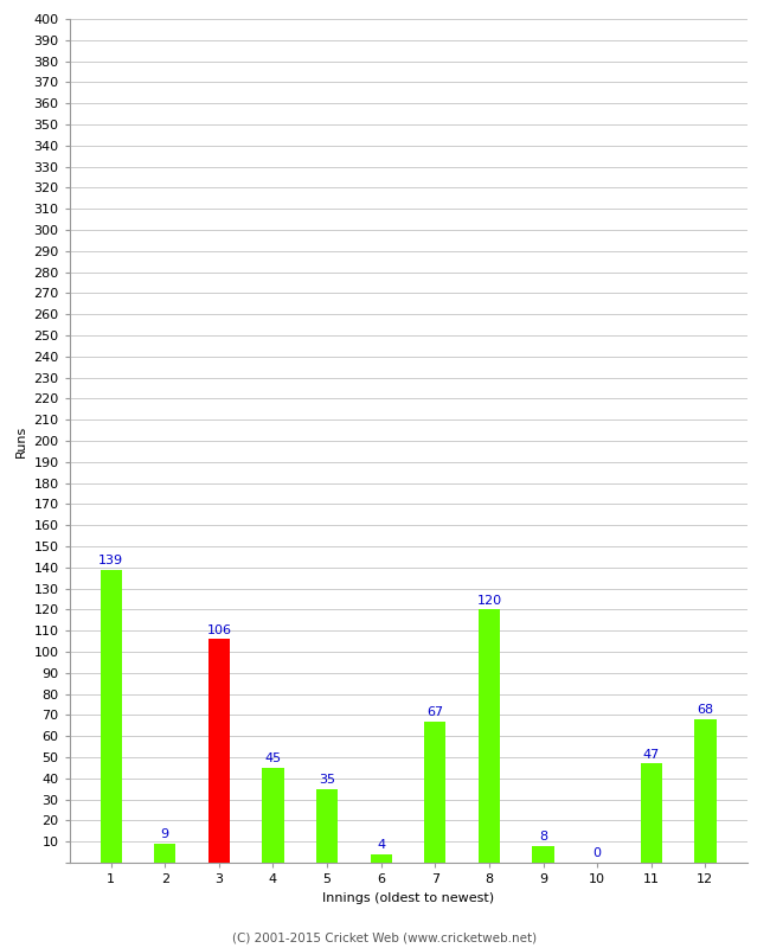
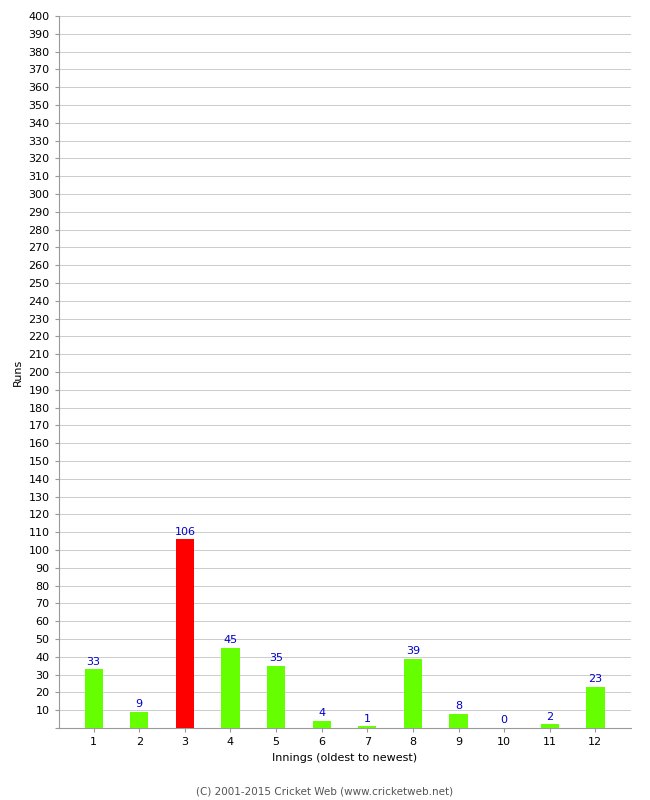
1: 139 -> 33
7: 67 -> 1
8: 120 -> 39
11: 47 -> 2
12: 68 -> 23
